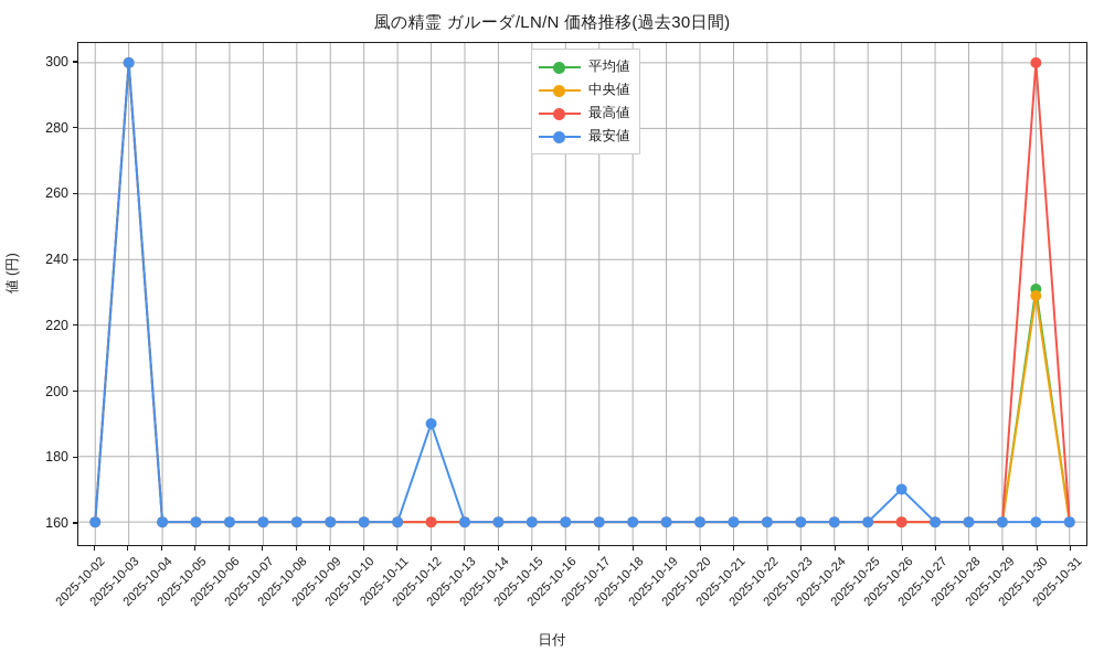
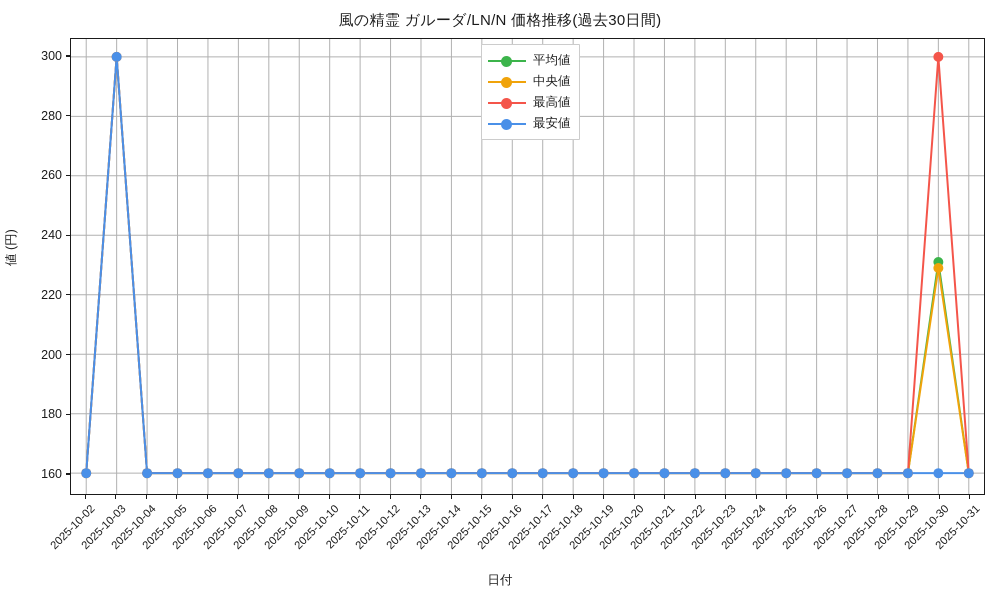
最安値/2025-10-12: 190 -> 160
最安値/2025-10-26: 170 -> 160
